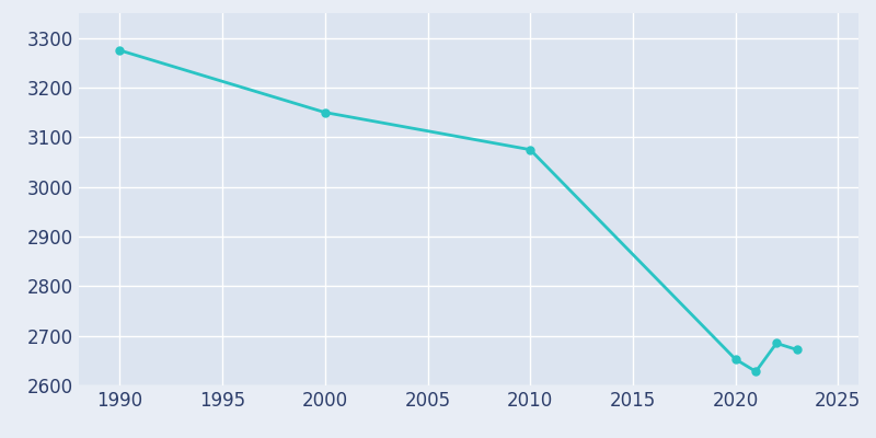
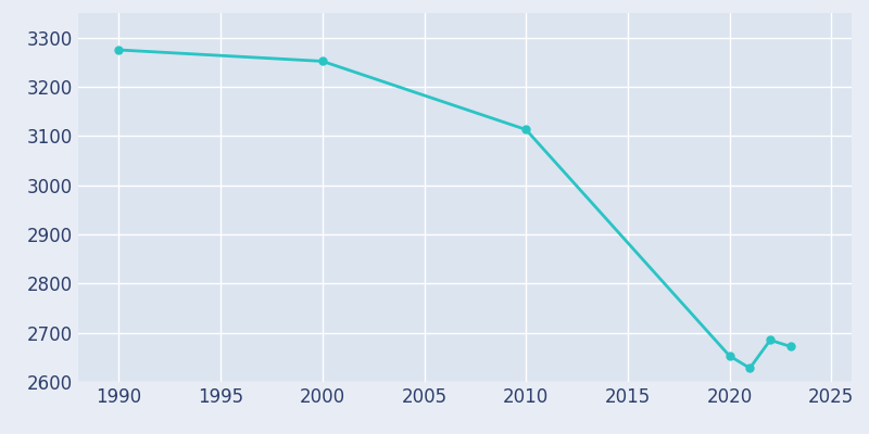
2000: 3150 -> 3252
2010: 3075 -> 3113
